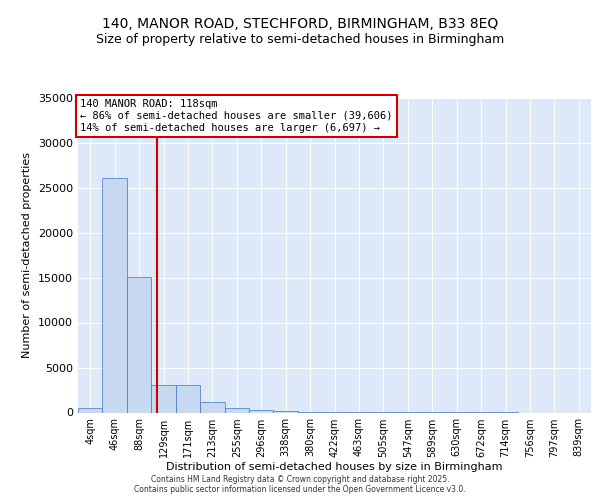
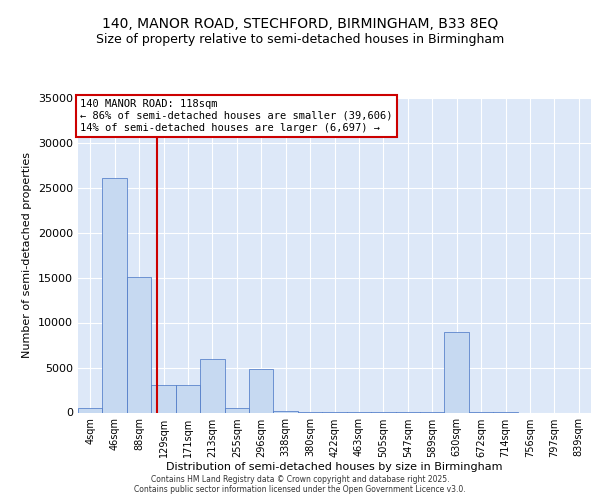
213sqm: 1200 -> 6000
296sqm: 300 -> 4800
630sqm: 0 -> 9000
